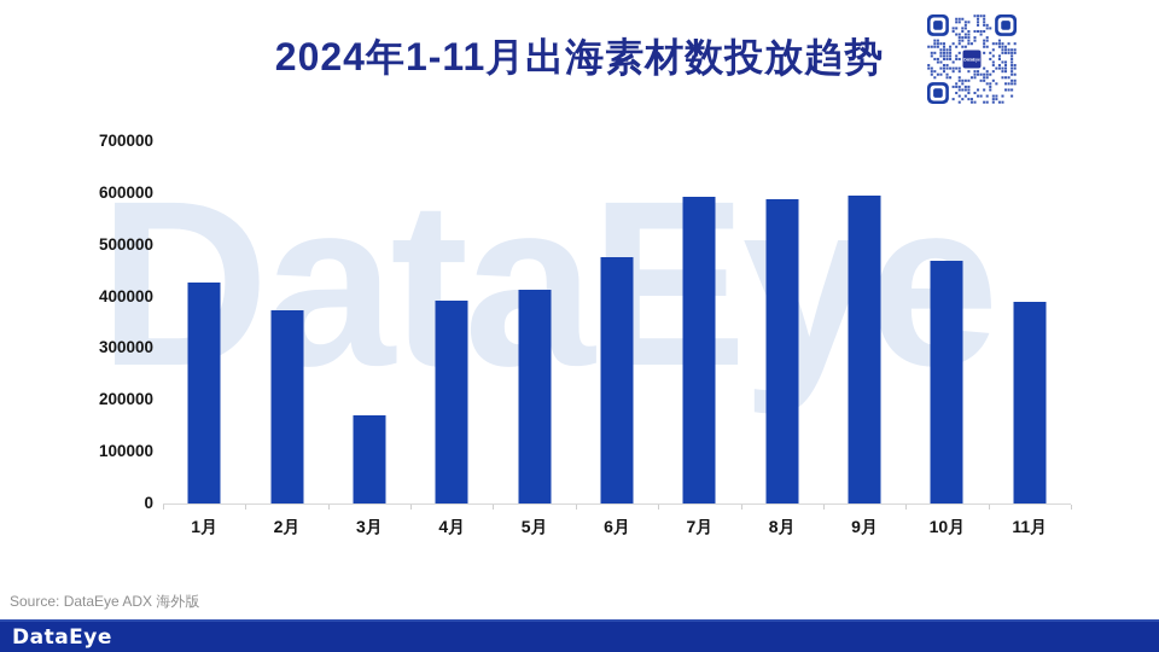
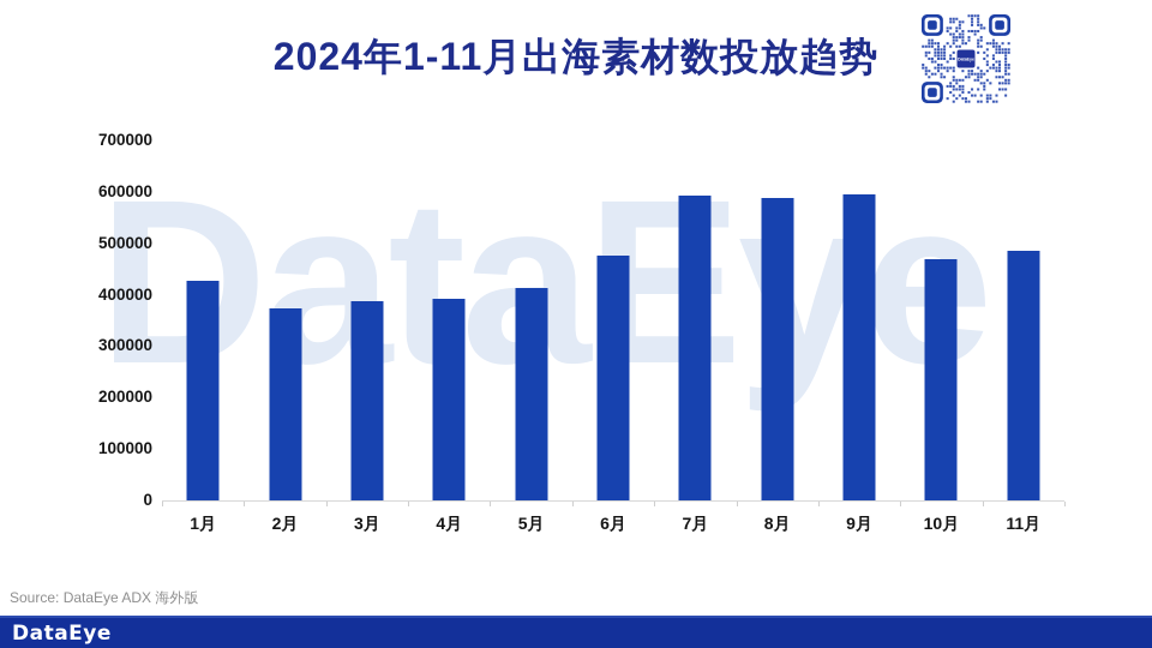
3月: 170000 -> 390000
11月: 390000 -> 480000
